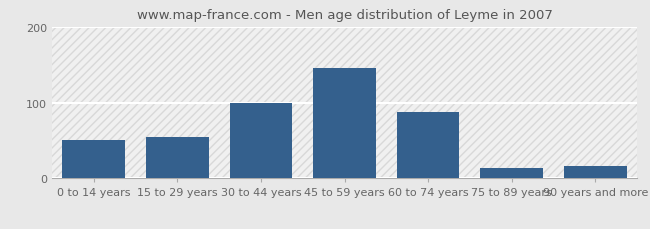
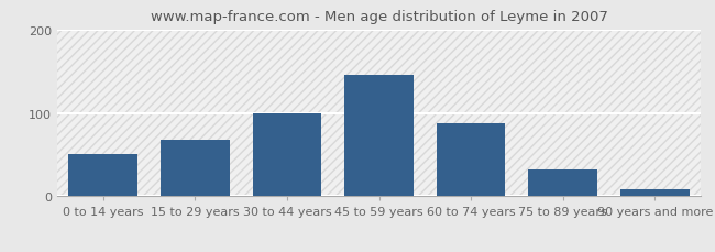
15 to 29 years: 54 -> 68
75 to 89 years: 14 -> 32
90 years and more: 16 -> 8
